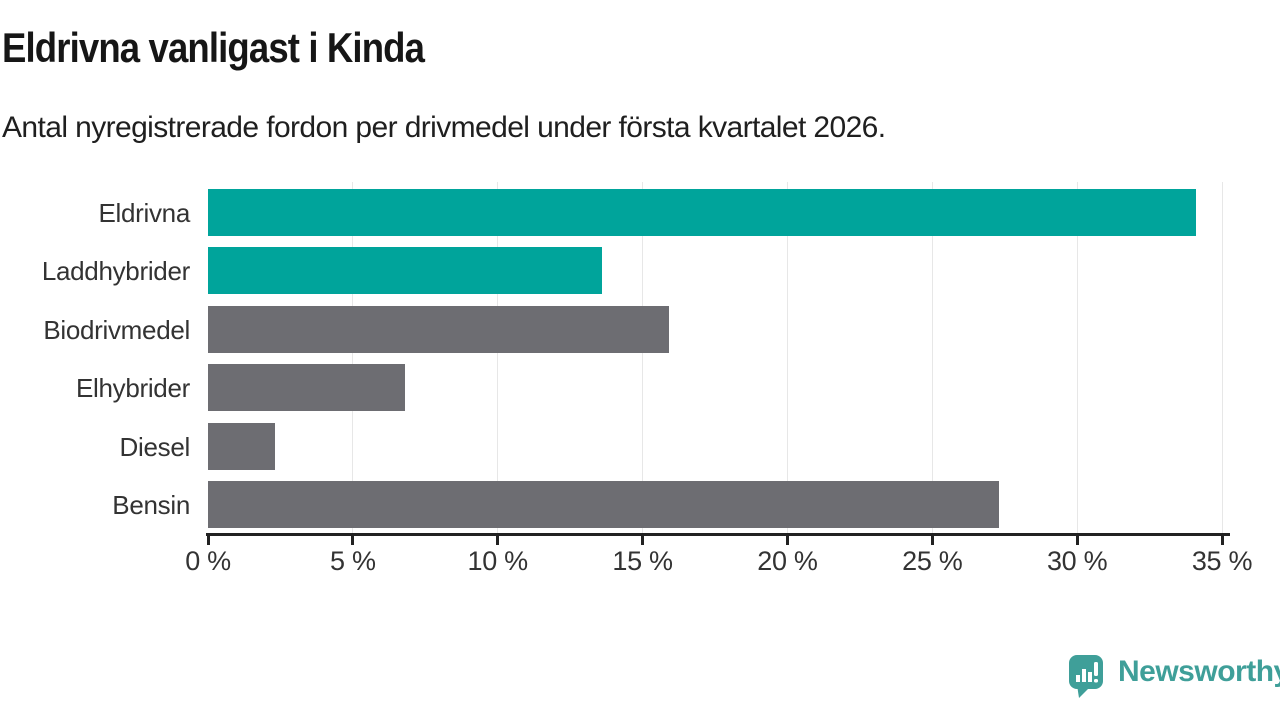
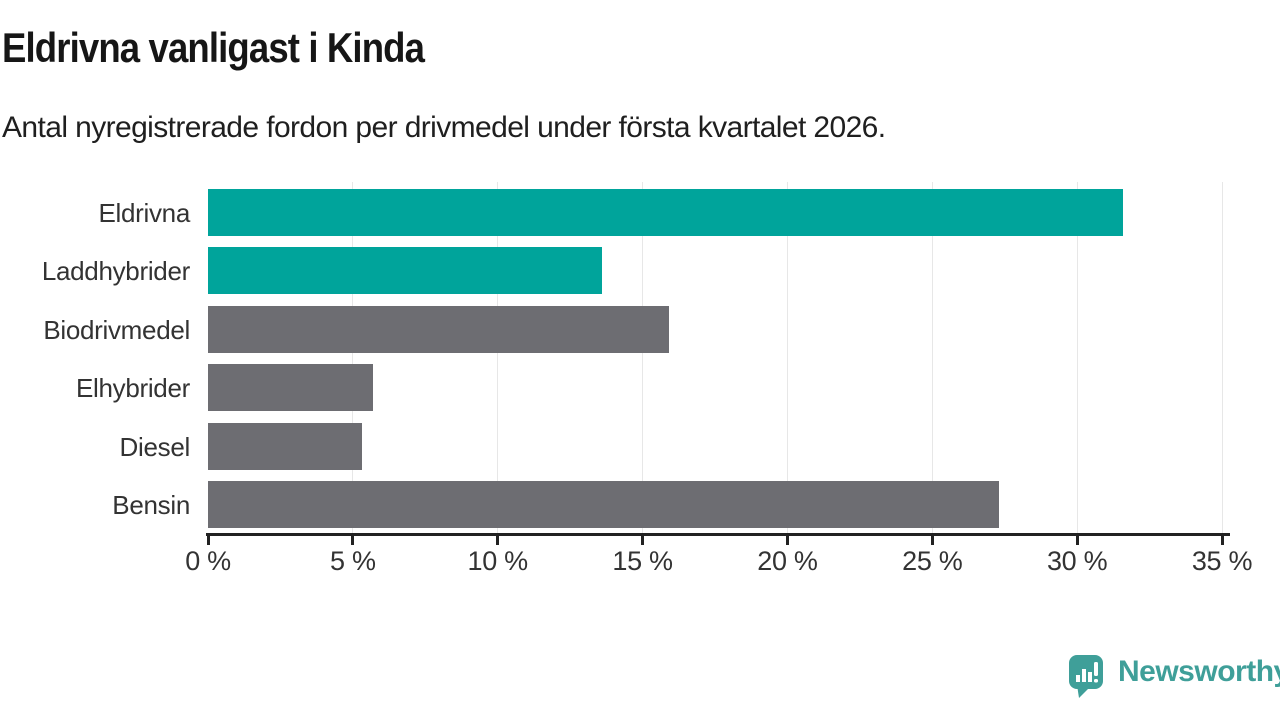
Eldrivna: 34.1% -> 31.6%
Elhybrider: 6.8% -> 5.7%
Diesel: 2.3% -> 5.3%
